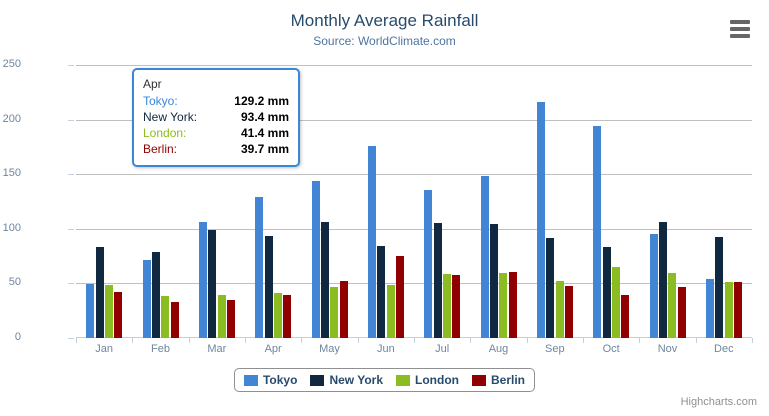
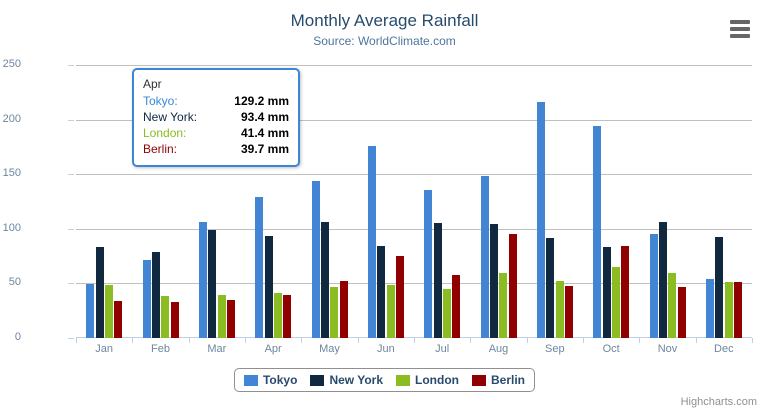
Berlin/Jan: 42 -> 34
London/Jul: 59 -> 45
Berlin/Aug: 60 -> 95
Berlin/Oct: 39 -> 84
